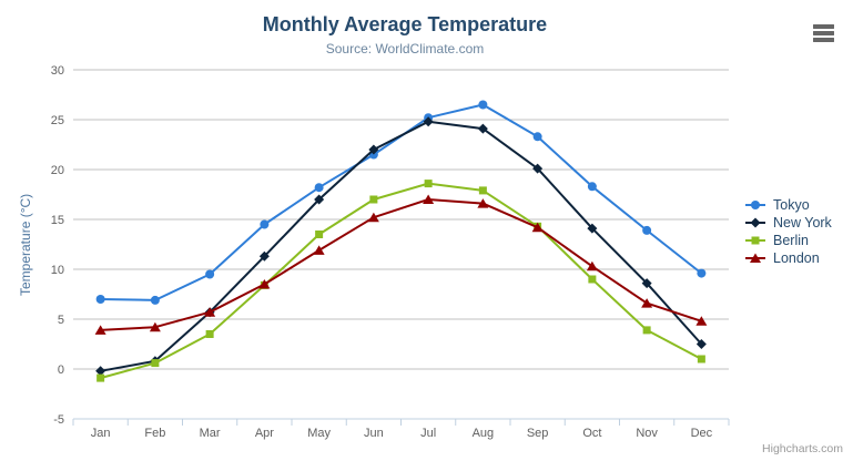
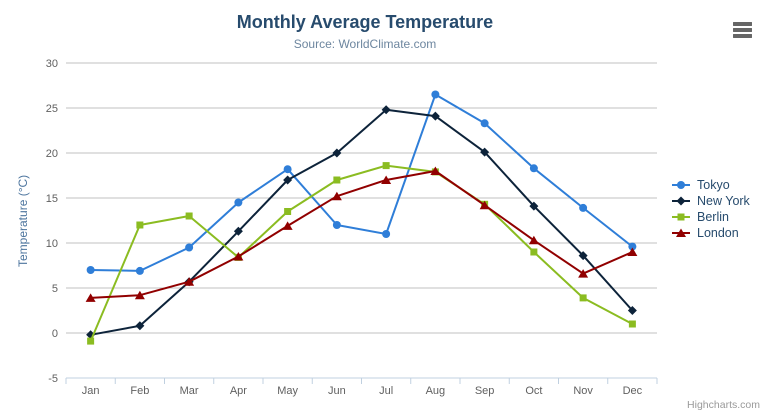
Berlin/Feb: 1 -> 12
Berlin/Mar: 4 -> 13
Tokyo/Jun: 22 -> 12
New York/Jun: 22 -> 20
Tokyo/Jul: 25 -> 11
London/Aug: 17 -> 18
London/Dec: 5 -> 9
